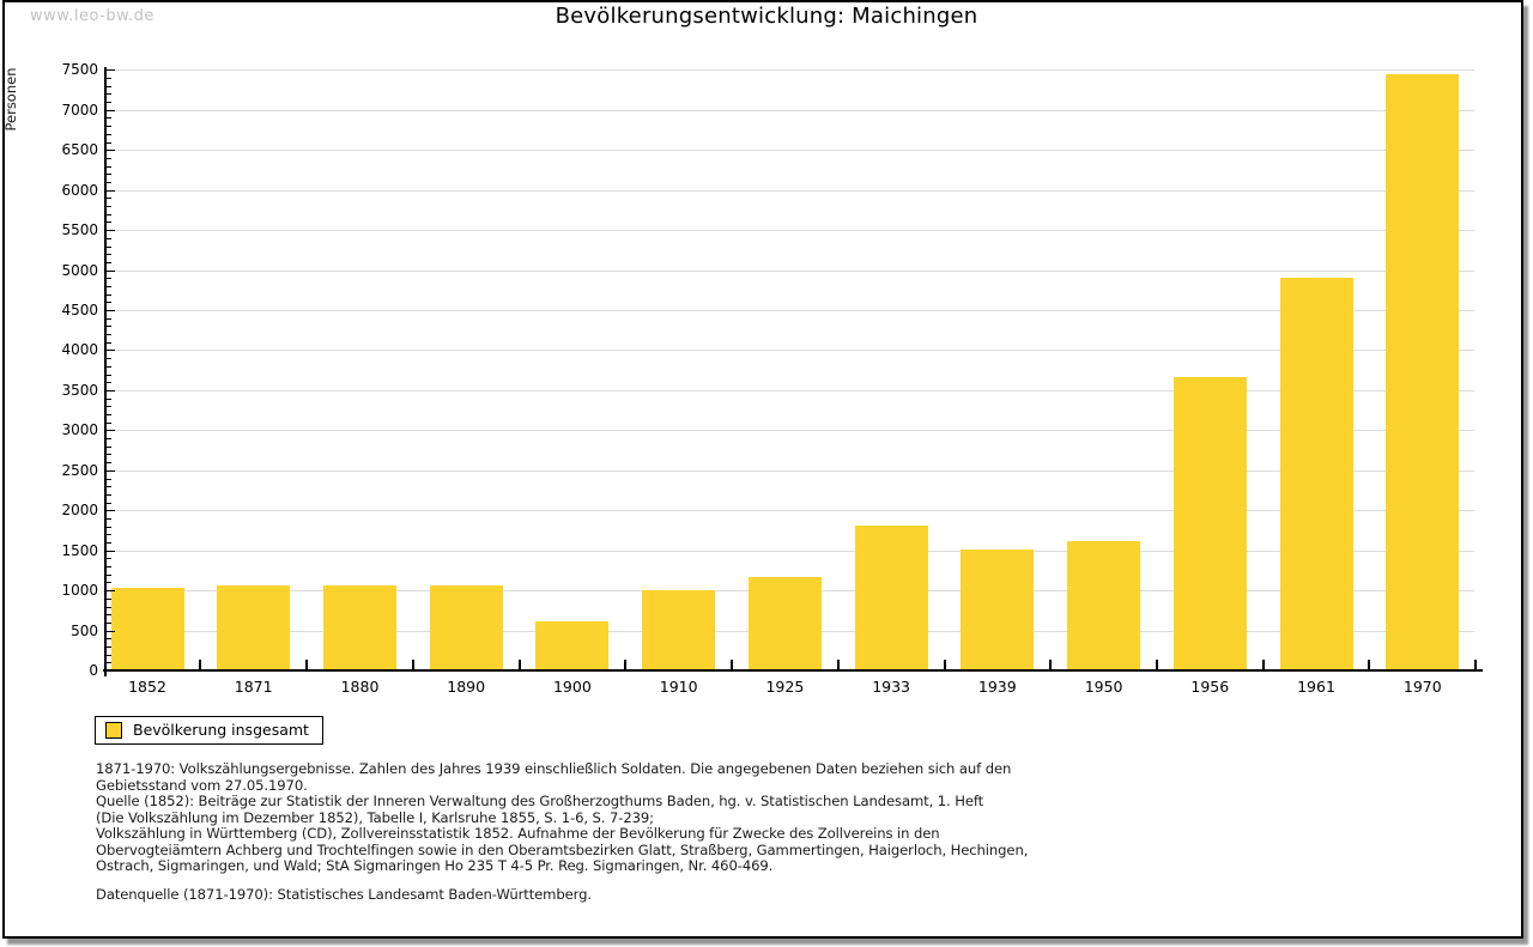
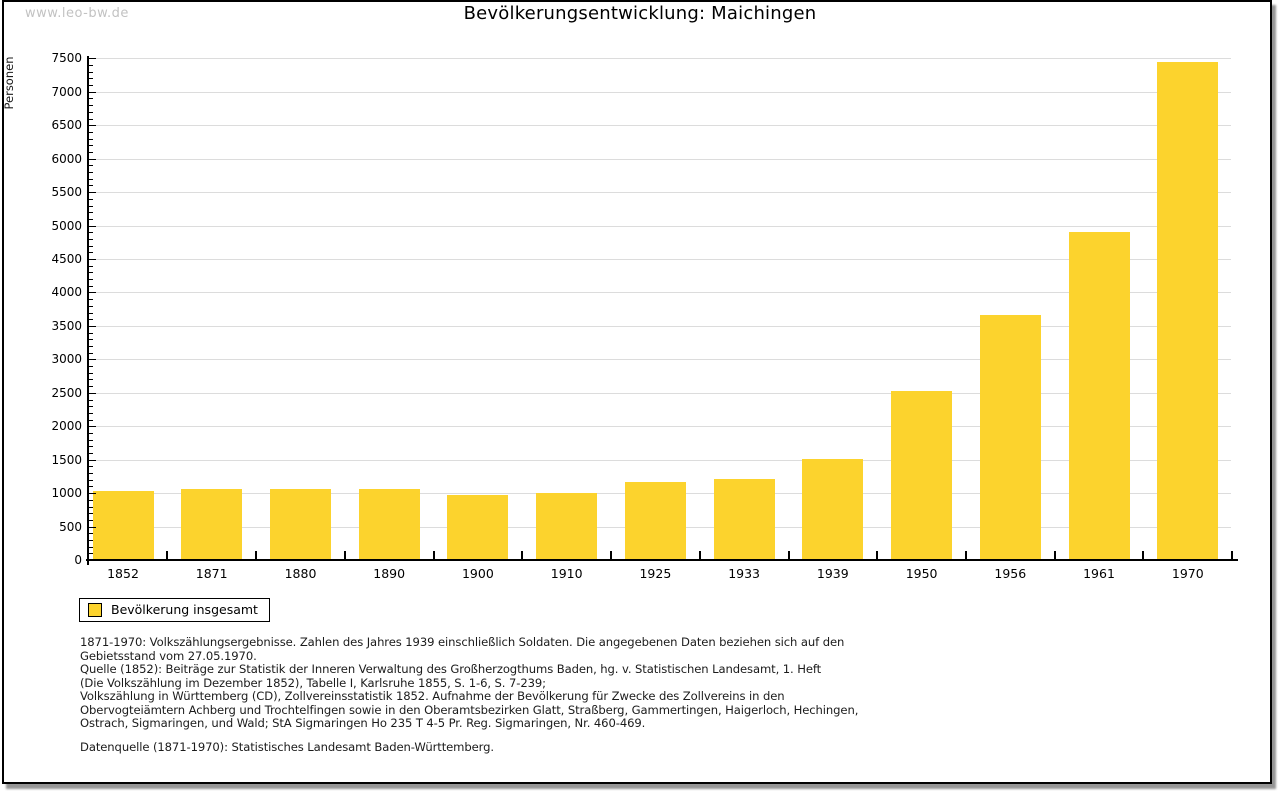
1900: 600 -> 1000
1933: 1800 -> 1200
1950: 1600 -> 2500
